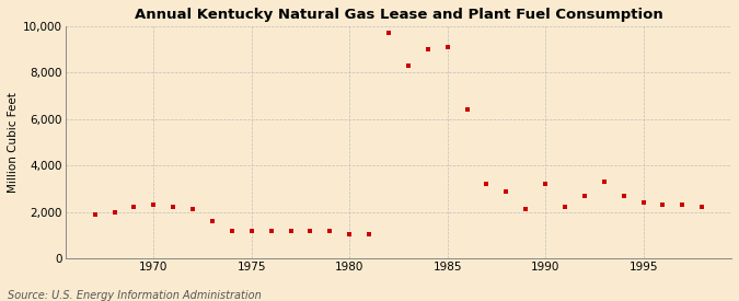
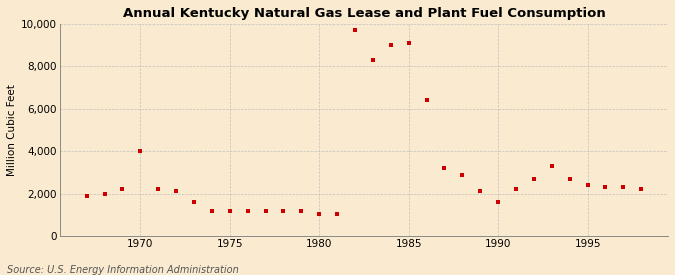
1970: 2,300 -> 4,000
1990: 3,200 -> 1,600
